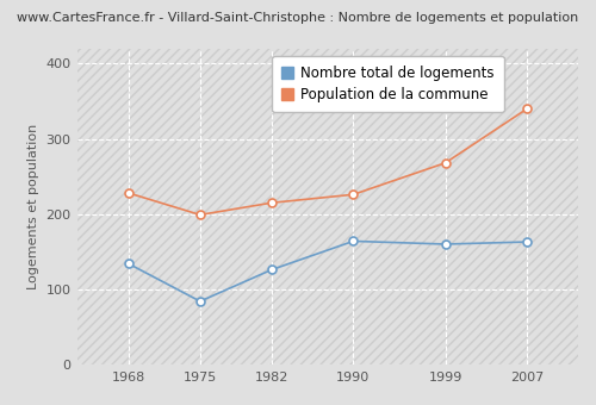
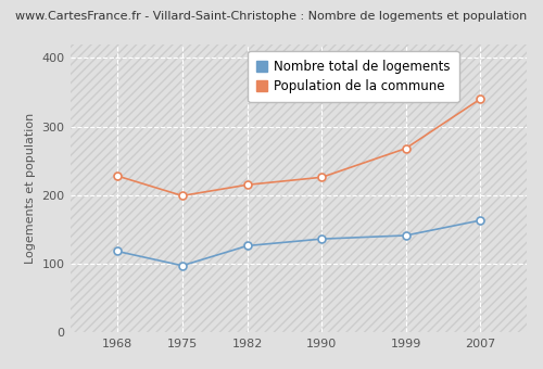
Nombre total de logements/1968: 134 -> 118
Nombre total de logements/1975: 84 -> 97
Nombre total de logements/1990: 164 -> 136
Nombre total de logements/1999: 160 -> 141
